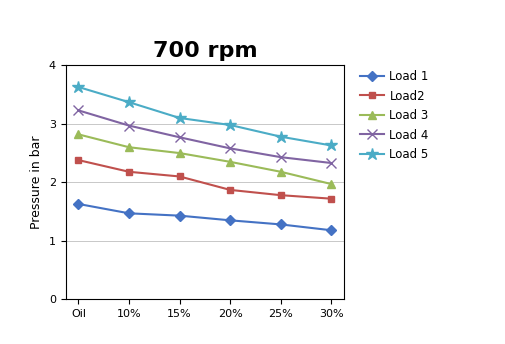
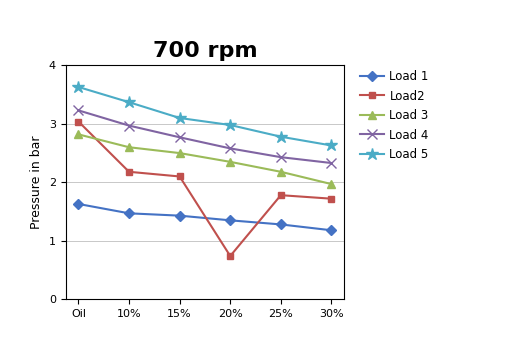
Load2/Oil: 2.38 -> 3.04
Load2/20%: 1.87 -> 0.74
